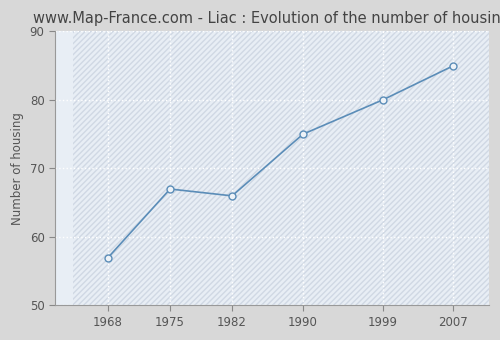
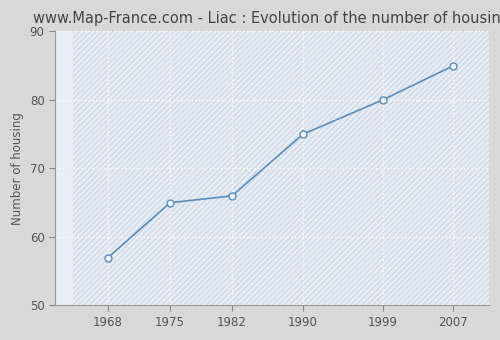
1975: 67 -> 65
